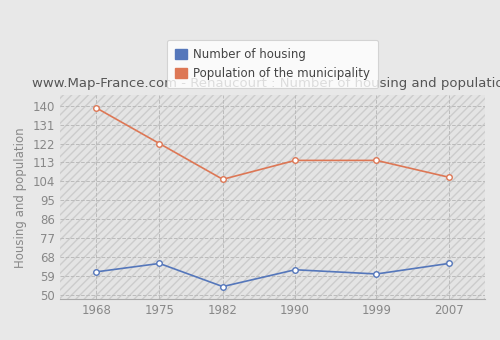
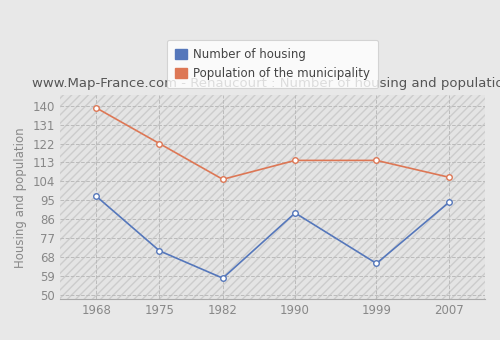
Number of housing/1968: 61 -> 97
Number of housing/1975: 65 -> 71
Number of housing/1982: 54 -> 58
Number of housing/1990: 62 -> 89
Number of housing/1999: 60 -> 65
Number of housing/2007: 65 -> 94
